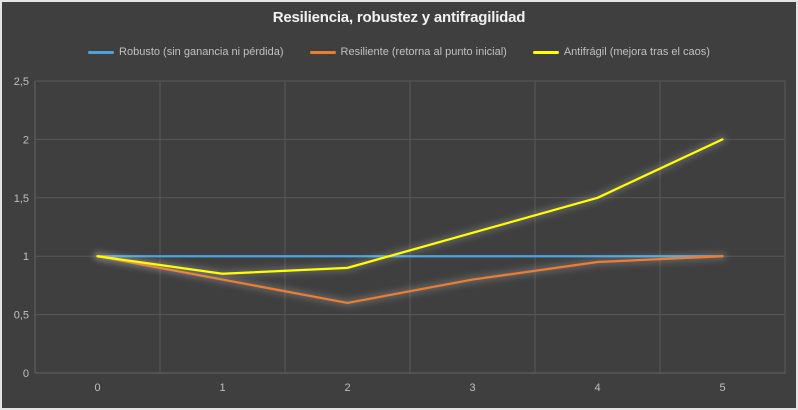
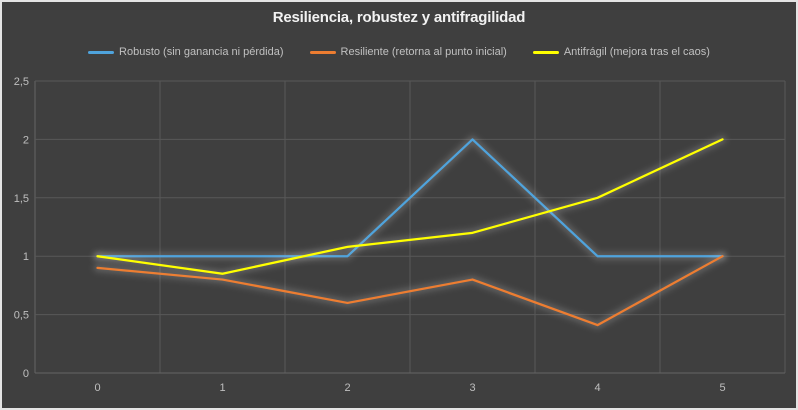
Resiliente (retorna al punto inicial)/0: 1,00 -> 0,90
Antifrágil (mejora tras el caos)/2: 0,90 -> 1,08
Robusto (sin ganancia ni pérdida)/3: 1 -> 2
Resiliente (retorna al punto inicial)/4: 0,95 -> 0,41
